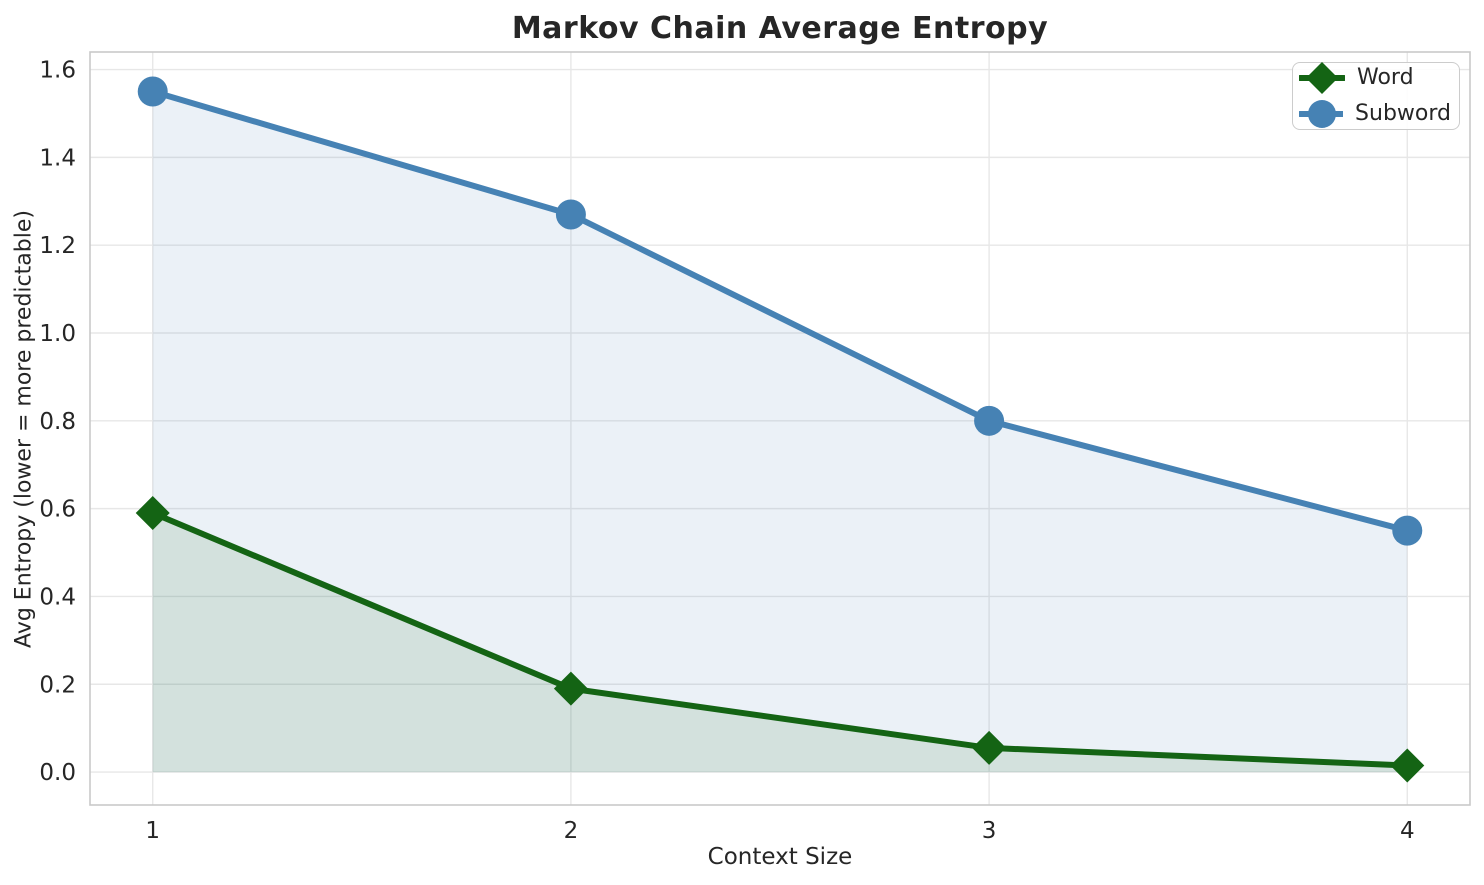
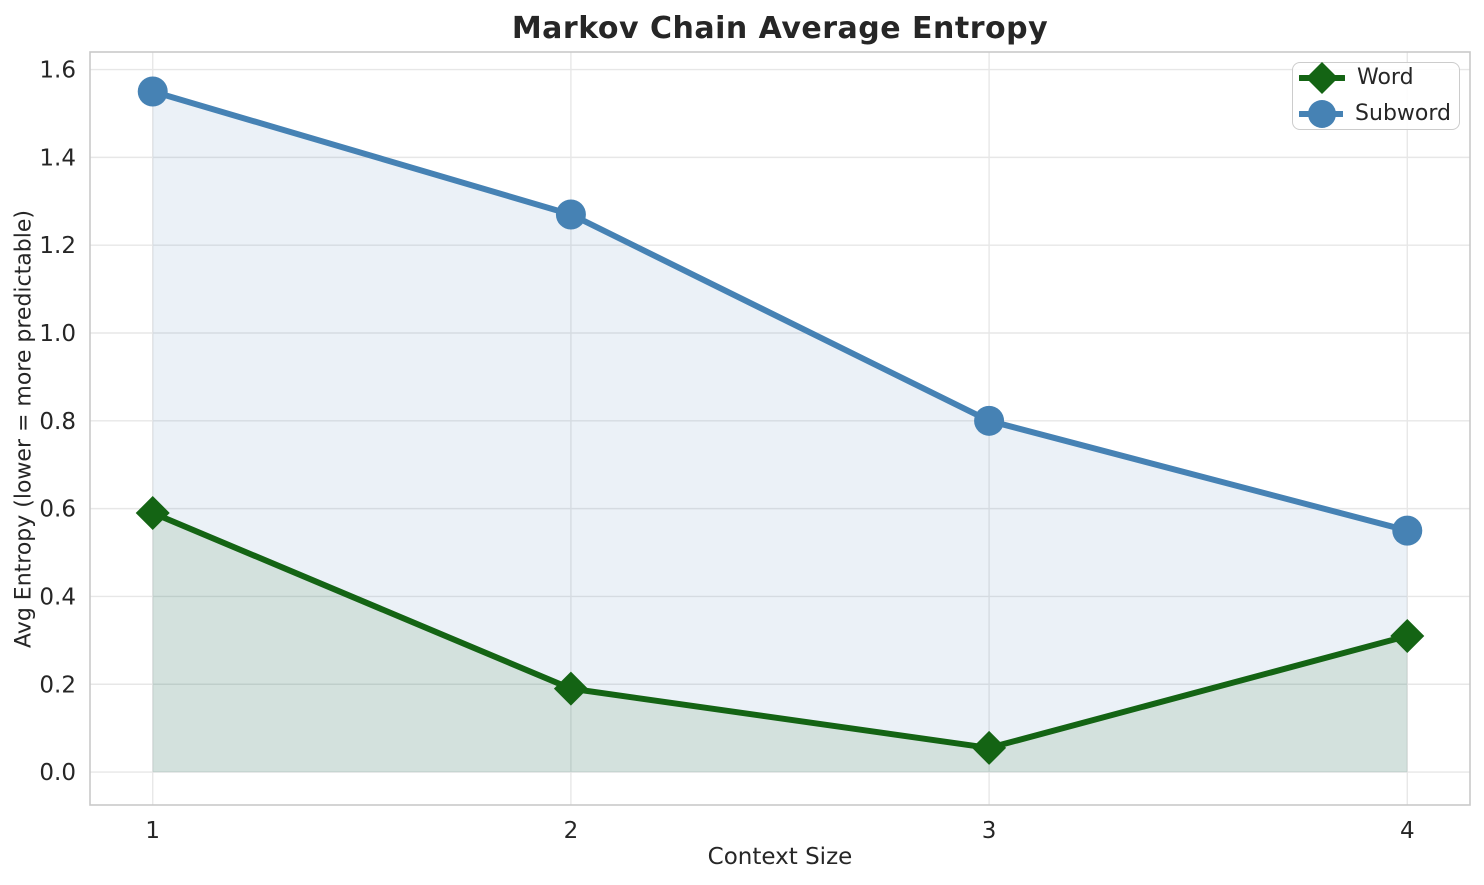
Word/4: 0.01 -> 0.31
